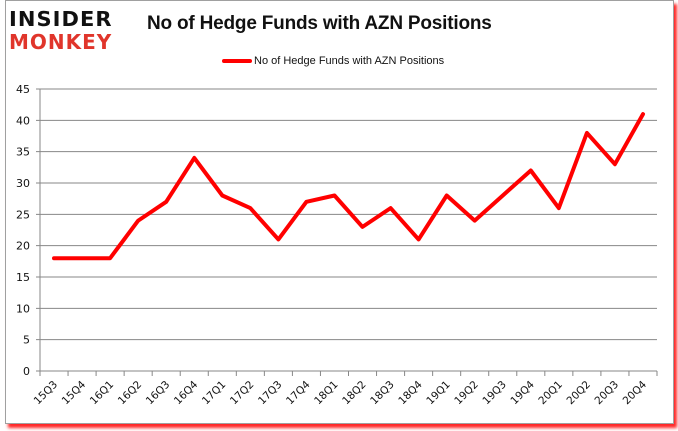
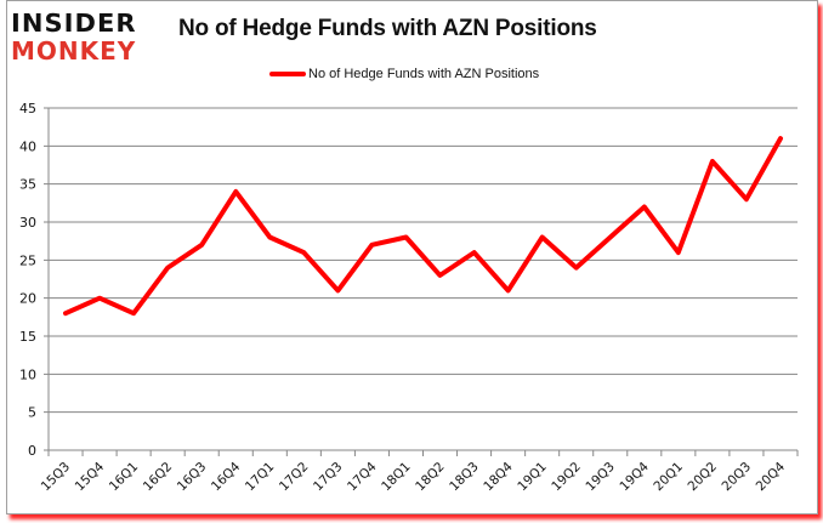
15Q4: 18 -> 20
